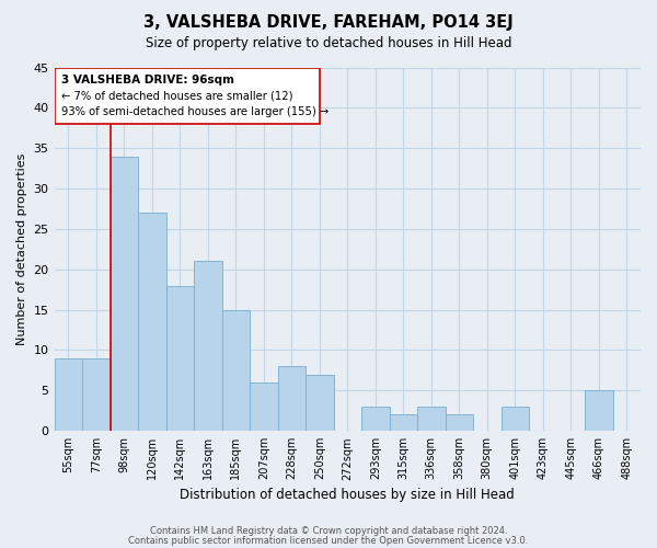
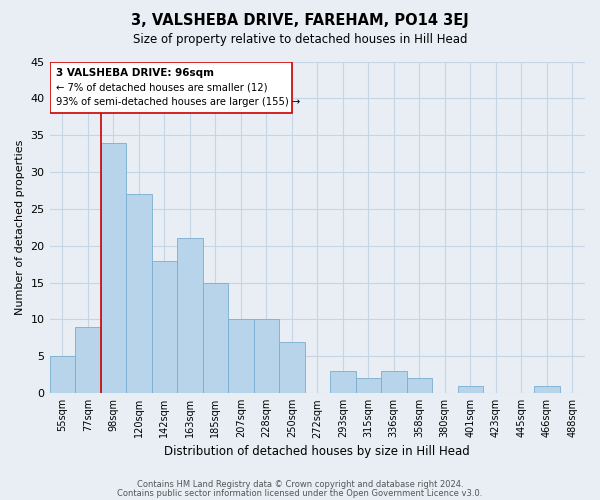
55sqm: 9 -> 5
207sqm: 6 -> 10
228sqm: 8 -> 10
401sqm: 3 -> 1
466sqm: 5 -> 1
